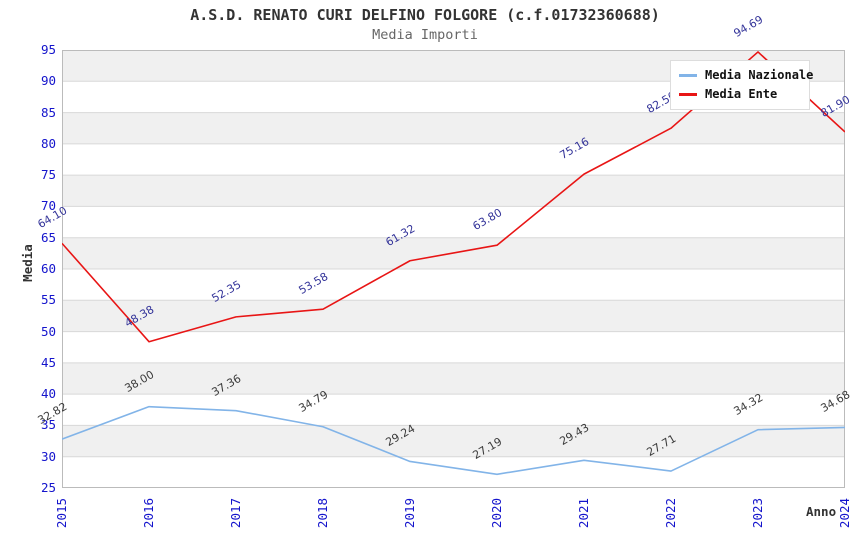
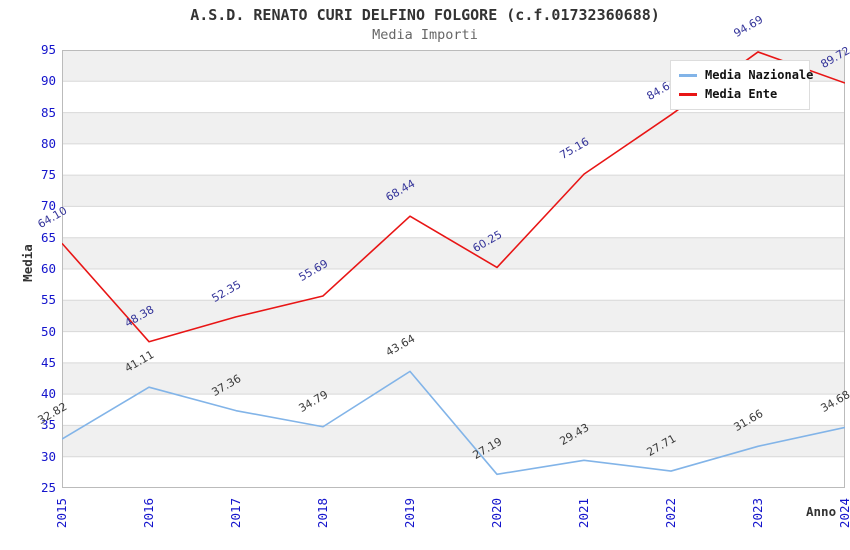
Media Nazionale/2016: 38.00 -> 41.11
Media Ente/2018: 53.58 -> 55.69
Media Nazionale/2019: 29.24 -> 43.64
Media Ente/2019: 61.32 -> 68.44
Media Ente/2020: 63.80 -> 60.25
Media Ente/2022: 82.50 -> 84.64
Media Nazionale/2023: 34.32 -> 31.66
Media Ente/2024: 81.90 -> 89.72
